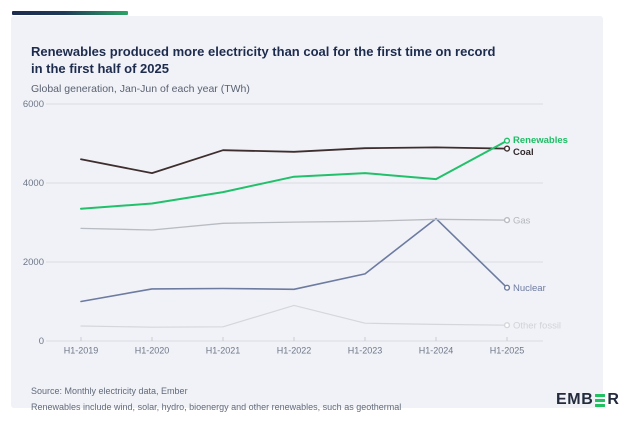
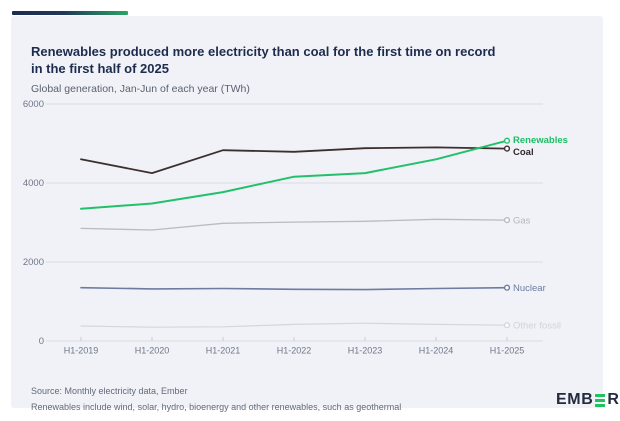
Nuclear/H1-2019: 1000 -> 1400
Other fossil/H1-2022: 900 -> 400
Nuclear/H1-2023: 1700 -> 1300
Renewables/H1-2024: 4100 -> 4600
Nuclear/H1-2024: 3100 -> 1300
